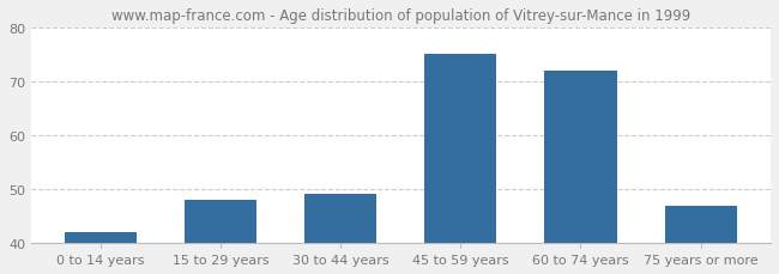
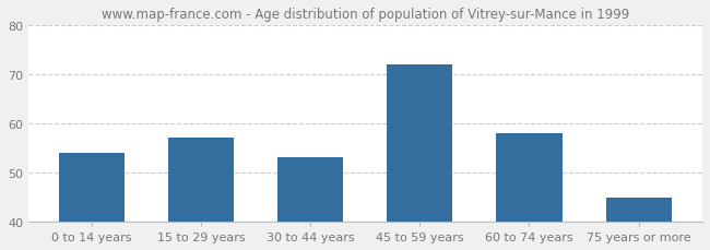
0 to 14 years: 42 -> 54
15 to 29 years: 48 -> 57
30 to 44 years: 49 -> 53
45 to 59 years: 75 -> 72
60 to 74 years: 72 -> 58
75 years or more: 47 -> 45
